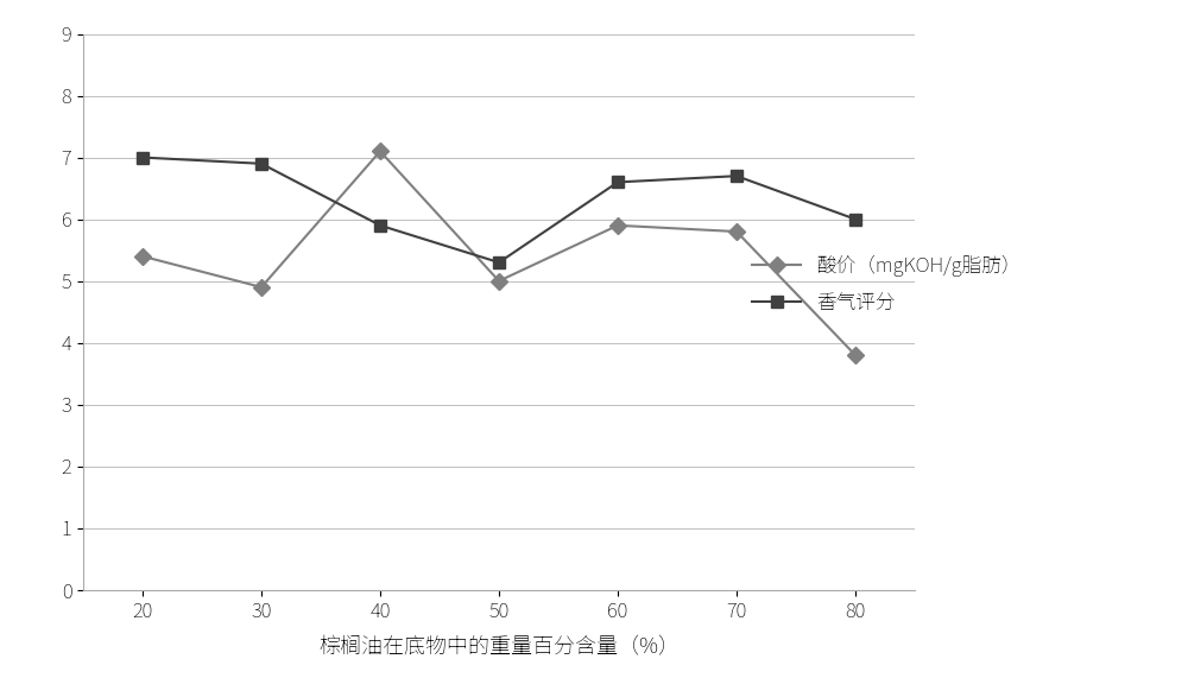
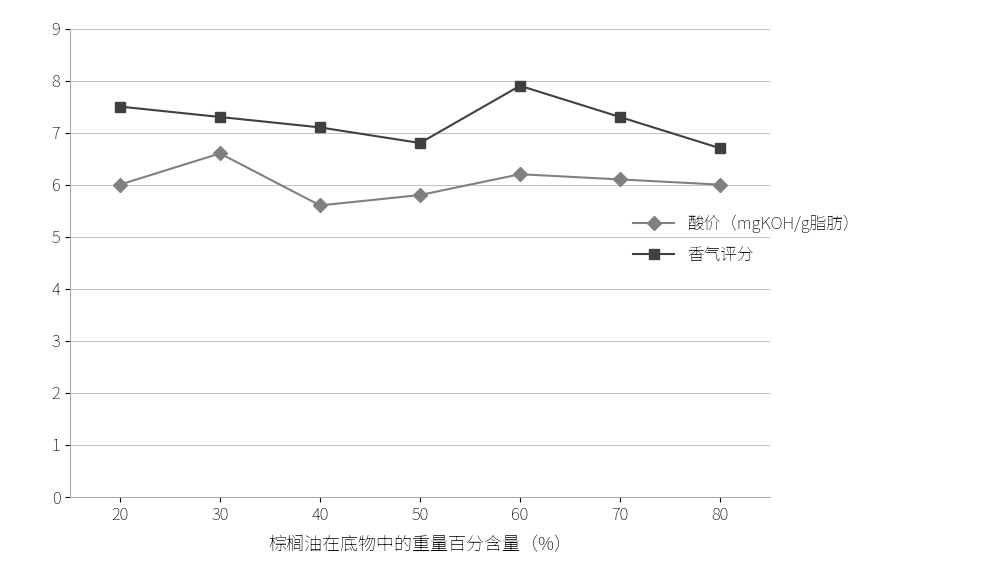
酸价（mgKOH/g脂肪）/20: 5.4 -> 6.0
香气评分/20: 7.0 -> 7.5
酸价（mgKOH/g脂肪）/30: 4.9 -> 6.6
香气评分/30: 6.9 -> 7.3
酸价（mgKOH/g脂肪）/40: 7.1 -> 5.6
香气评分/40: 5.9 -> 7.1
酸价（mgKOH/g脂肪）/50: 5.0 -> 5.8
香气评分/50: 5.3 -> 6.8
酸价（mgKOH/g脂肪）/60: 5.9 -> 6.2
香气评分/60: 6.6 -> 7.9
酸价（mgKOH/g脂肪）/70: 5.8 -> 6.1
香气评分/70: 6.7 -> 7.3
酸价（mgKOH/g脂肪）/80: 3.8 -> 6.0
香气评分/80: 6.0 -> 6.7
